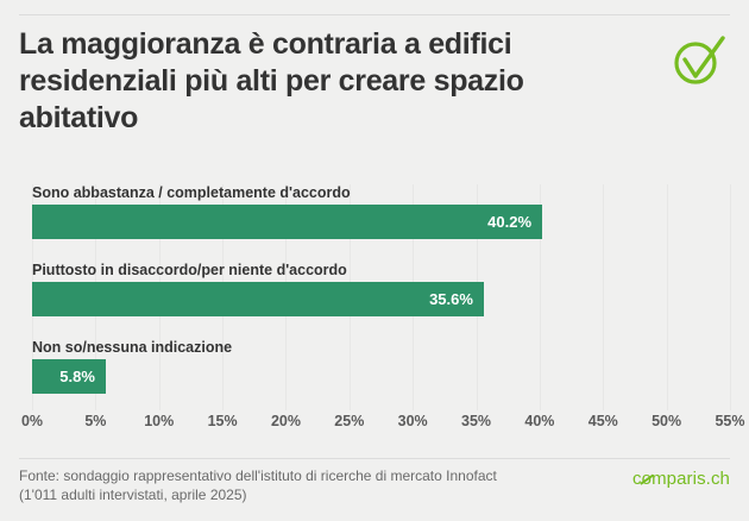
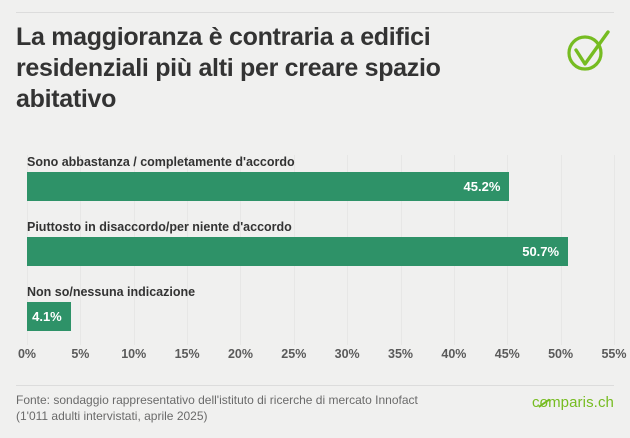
Sono abbastanza / completamente d'accordo: 40.2% -> 45.2%
Piuttosto in disaccordo/per niente d'accordo: 35.6% -> 50.7%
Non so/nessuna indicazione: 5.8% -> 4.1%
